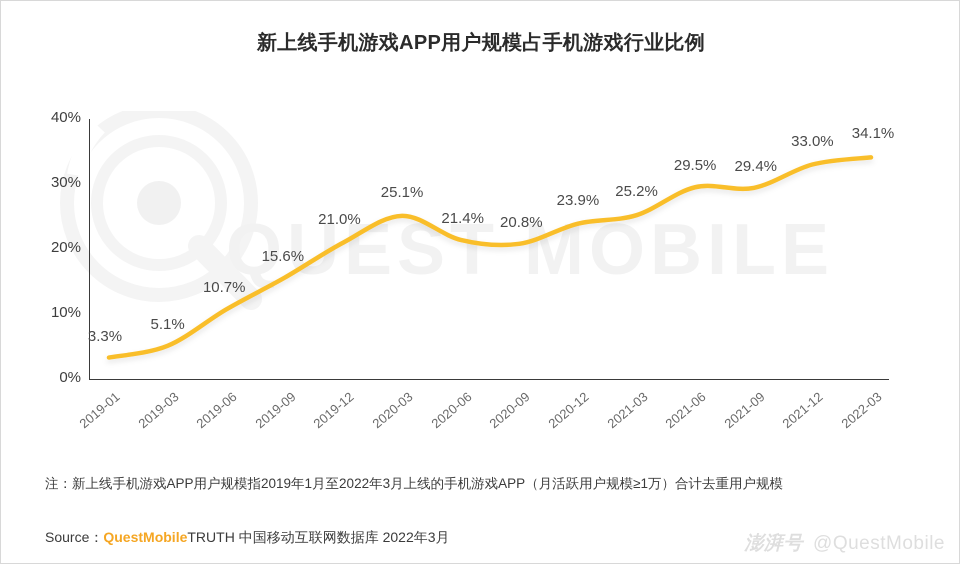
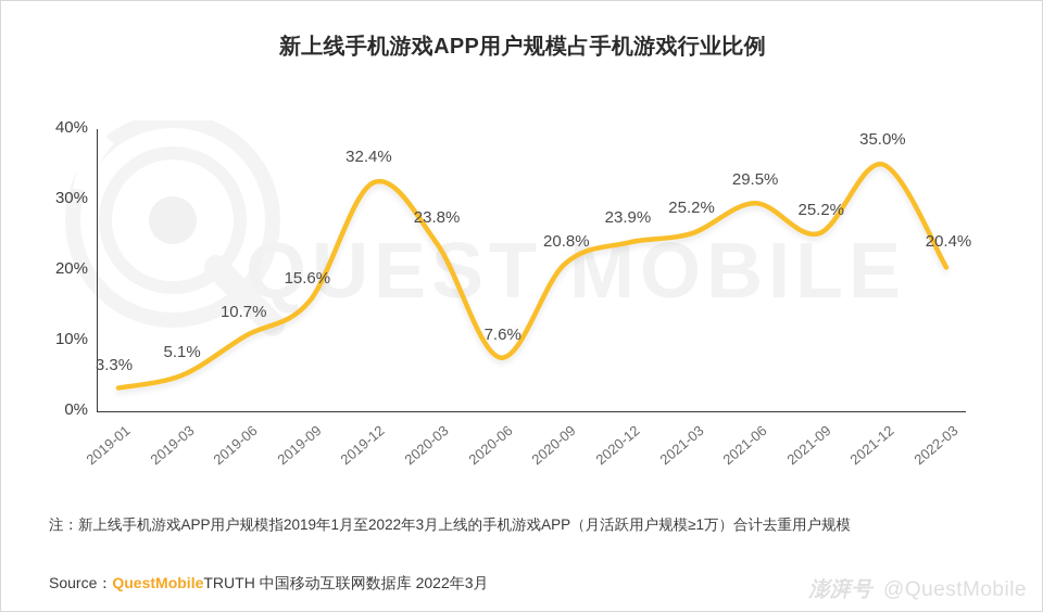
2019-12: 21.0% -> 32.4%
2020-03: 25.1% -> 23.8%
2020-06: 21.4% -> 7.6%
2021-09: 29.4% -> 25.2%
2021-12: 33.0% -> 35.0%
2022-03: 34.1% -> 20.4%
